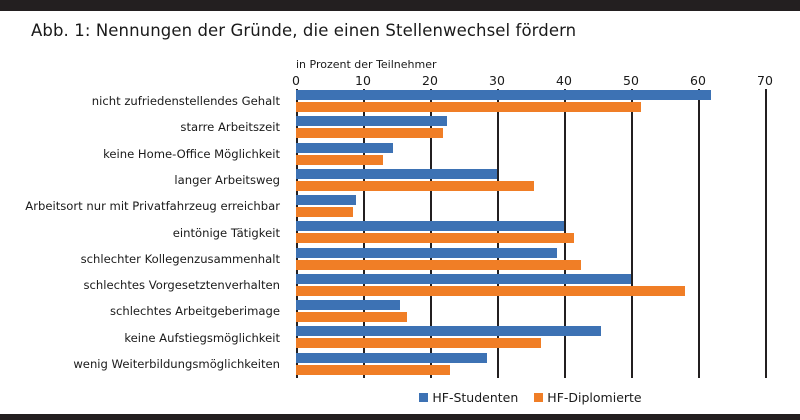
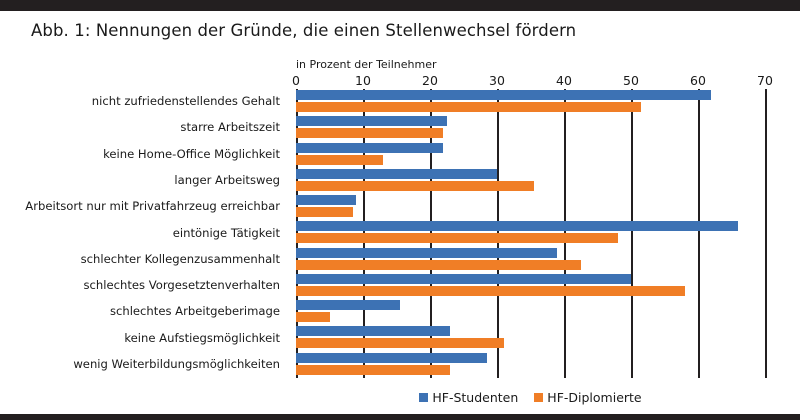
HF-Studenten/keine Home-Office Möglichkeit: 14 -> 22
HF-Studenten/eintönige Tätigkeit: 40 -> 66
HF-Diplomierte/eintönige Tätigkeit: 42 -> 48
HF-Diplomierte/schlechtes Arbeitgeberimage: 16 -> 5
HF-Studenten/keine Aufstiegsmöglichkeit: 46 -> 23
HF-Diplomierte/keine Aufstiegsmöglichkeit: 36 -> 31
